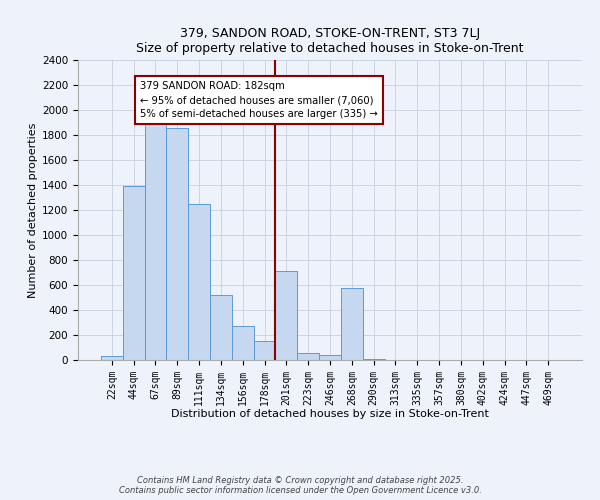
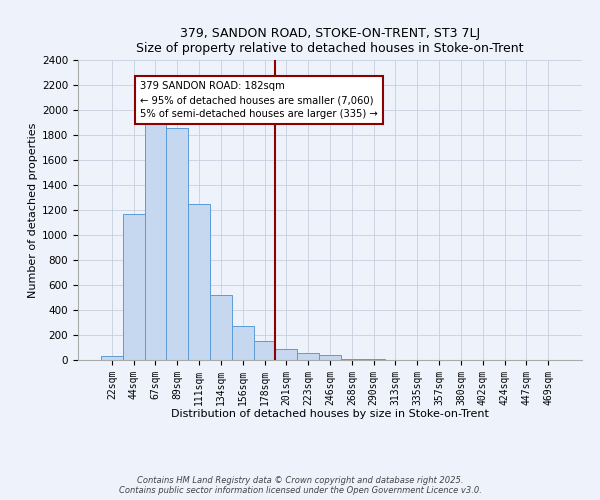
44sqm: 1390 -> 1170
201sqm: 710 -> 90
268sqm: 580 -> 10
